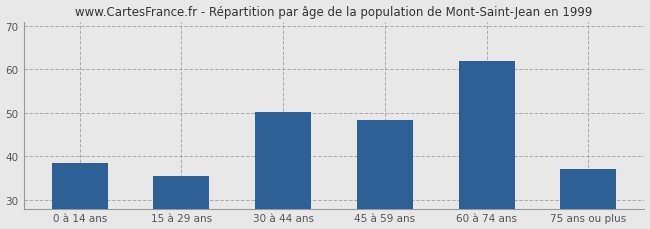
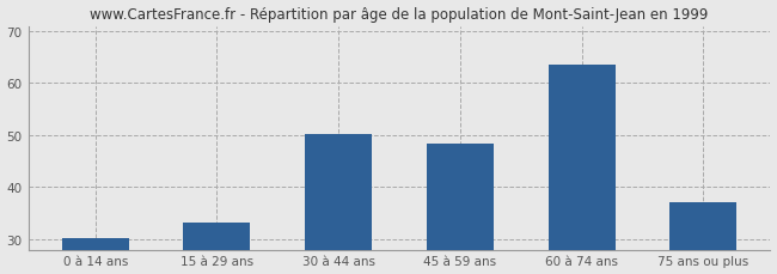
0 à 14 ans: 38.5 -> 30.2
15 à 29 ans: 35.5 -> 33.3
60 à 74 ans: 62.0 -> 63.5
